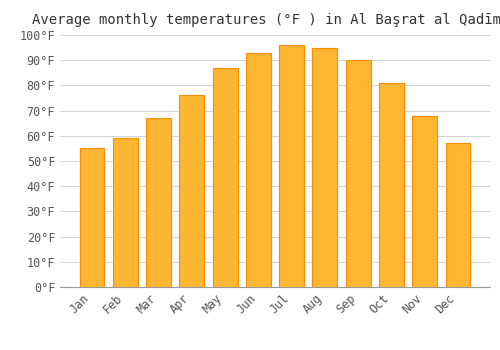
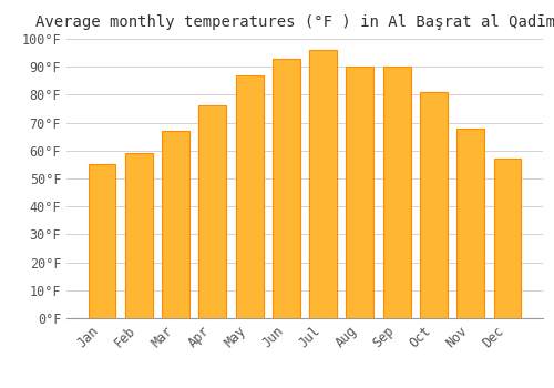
Aug: 95°F -> 90°F
